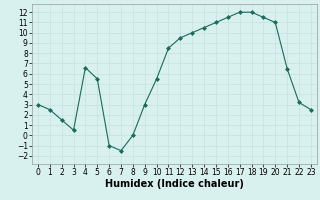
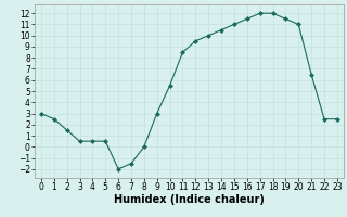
4: 6.6 -> 0.5
5: 5.5 -> 0.5
6: -1.0 -> -2.0
22: 3.2 -> 2.5
